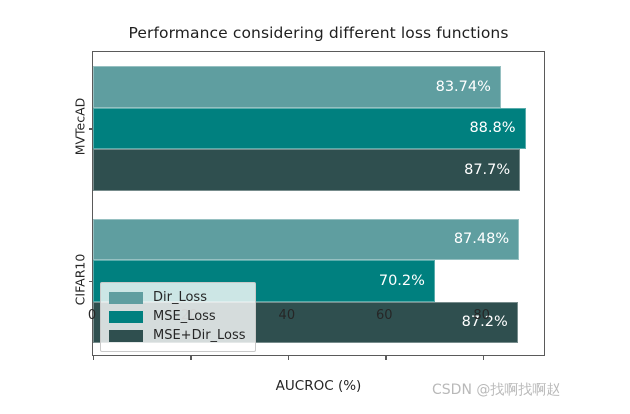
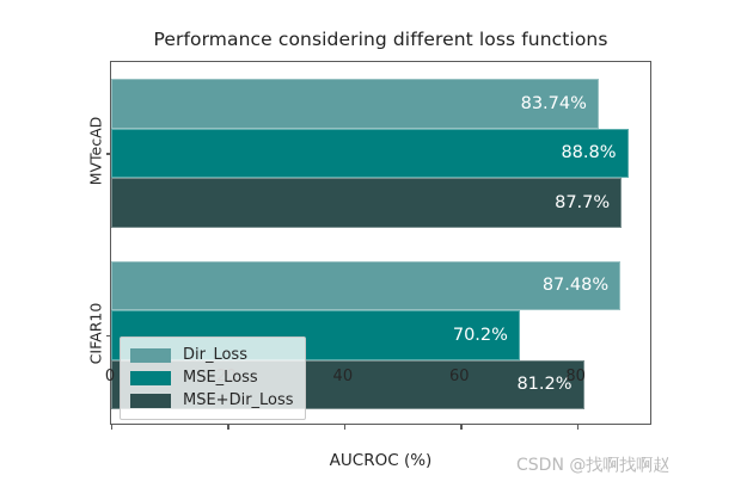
MSE+Dir_Loss/CIFAR10: 87.2% -> 81.2%
